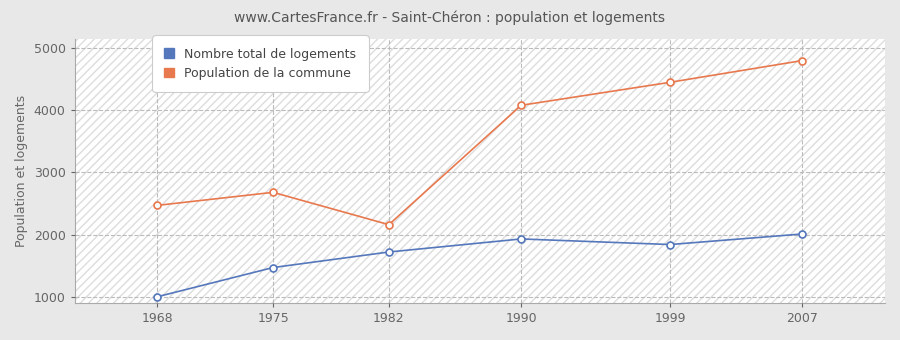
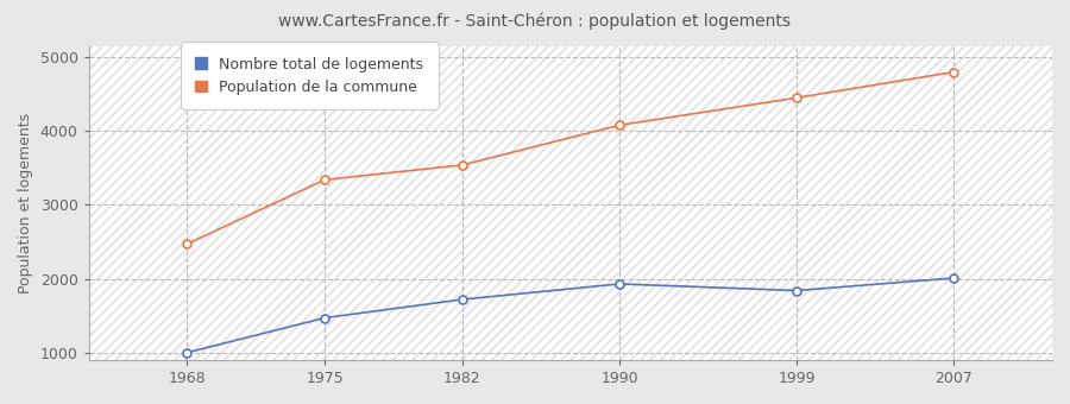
Population de la commune/1975: 2680 -> 3340
Population de la commune/1982: 2160 -> 3540
